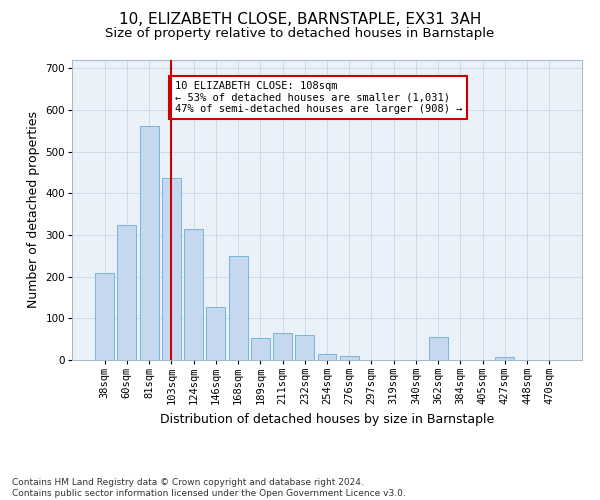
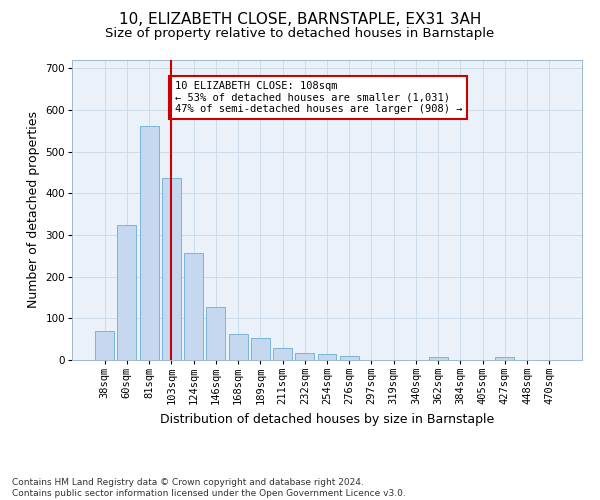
38sqm: 210 -> 70
124sqm: 315 -> 258
168sqm: 250 -> 62
211sqm: 65 -> 30
232sqm: 60 -> 18
362sqm: 55 -> 7
